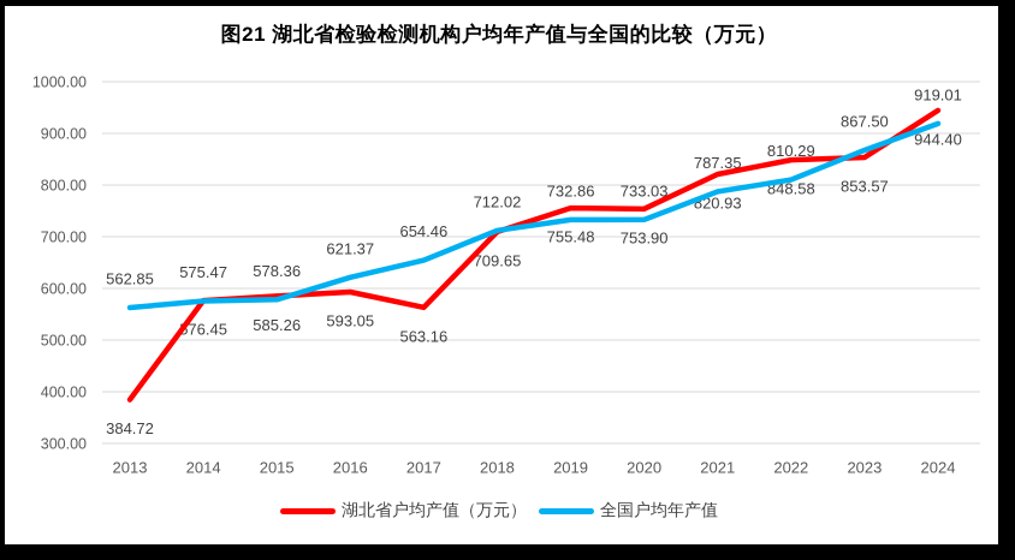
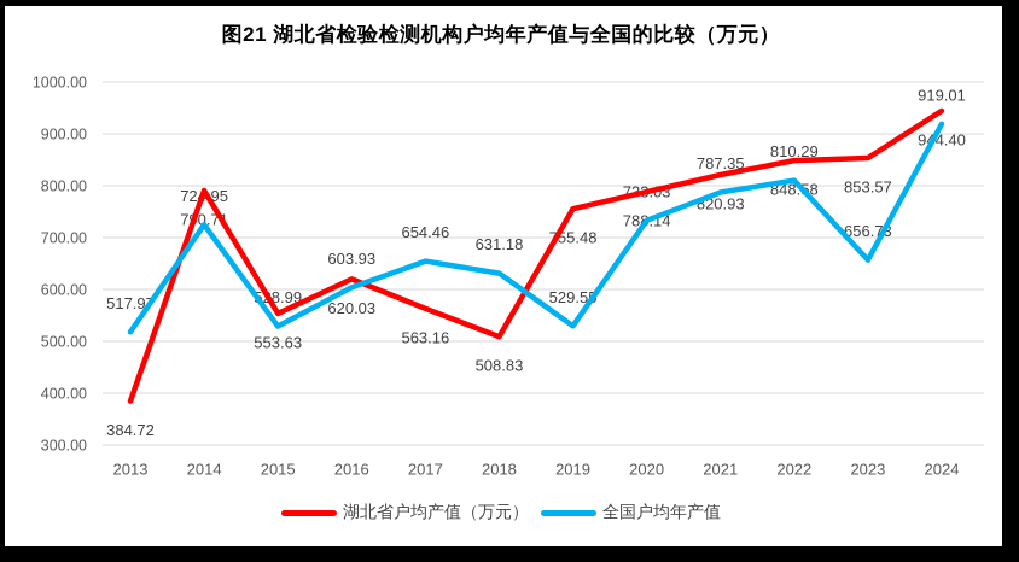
全国户均年产值/2013: 562.85 -> 517.97
湖北省户均产值（万元）/2014: 576.45 -> 790.71
全国户均年产值/2014: 575.47 -> 724.95
湖北省户均产值（万元）/2015: 585.26 -> 553.63
全国户均年产值/2015: 578.36 -> 528.99
湖北省户均产值（万元）/2016: 593.05 -> 620.03
全国户均年产值/2016: 621.37 -> 603.93
湖北省户均产值（万元）/2018: 709.65 -> 508.83
全国户均年产值/2018: 712.02 -> 631.18
全国户均年产值/2019: 732.86 -> 529.55
湖北省户均产值（万元）/2020: 753.90 -> 788.14
全国户均年产值/2023: 867.50 -> 656.73
